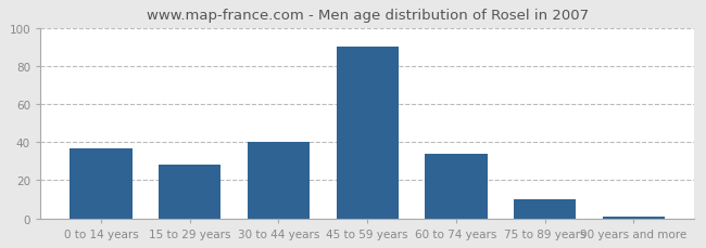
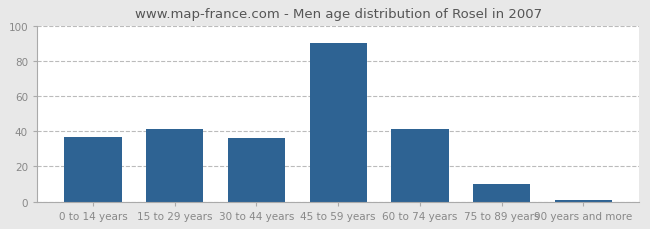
15 to 29 years: 28 -> 41
30 to 44 years: 40 -> 36
60 to 74 years: 34 -> 41
